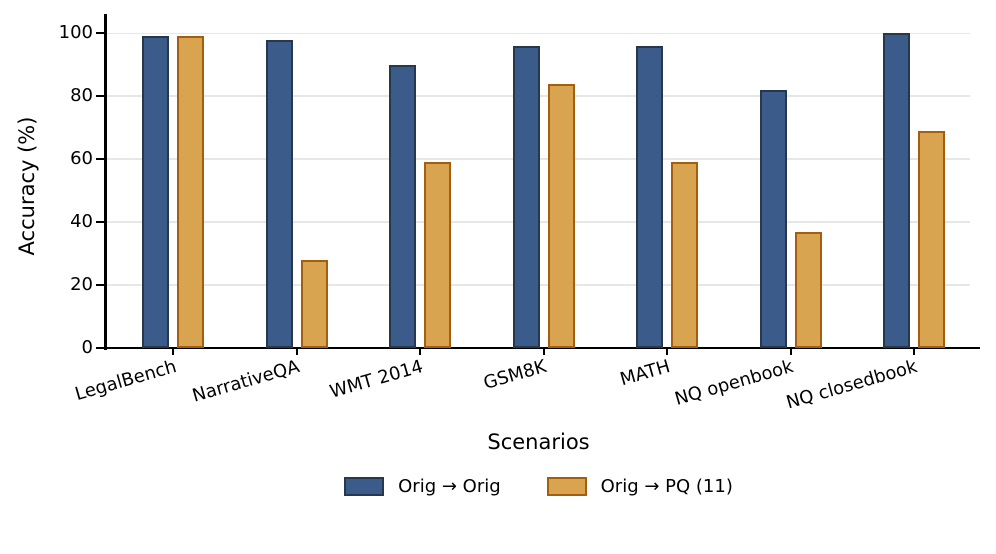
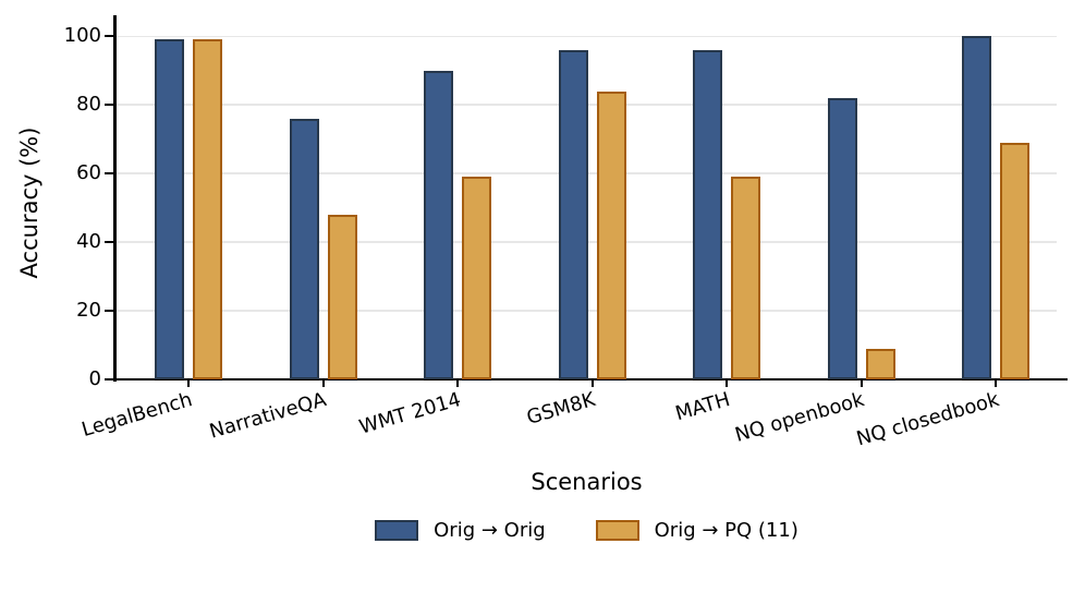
Orig → Orig/NarrativeQA: 98 -> 76
Orig → PQ (11)/NarrativeQA: 28 -> 48
Orig → PQ (11)/NQ openbook: 37 -> 9
